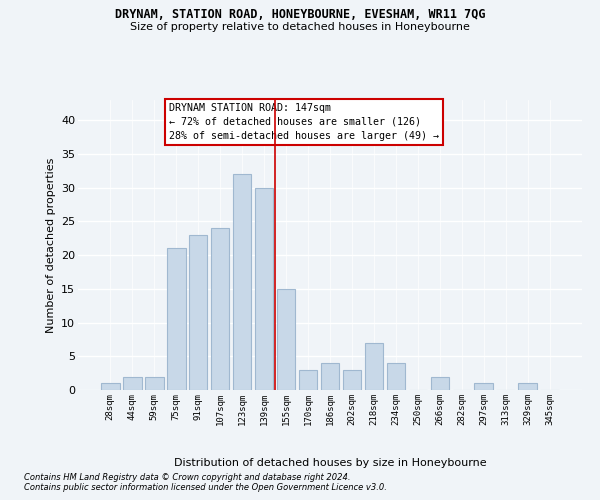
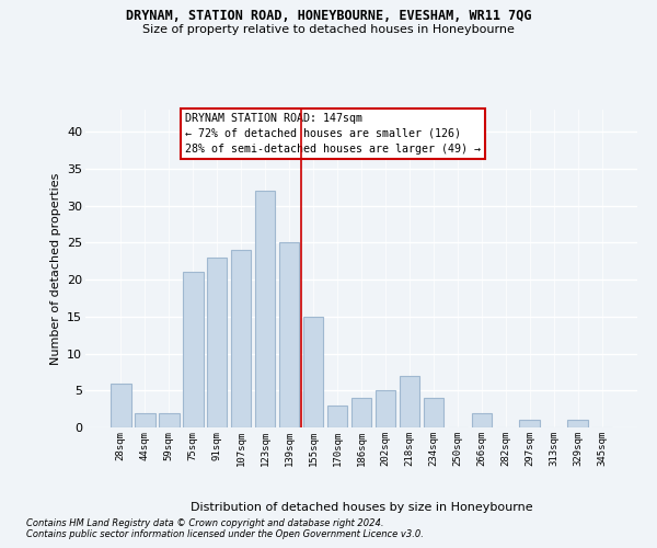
28sqm: 1 -> 6
139sqm: 30 -> 25
202sqm: 3 -> 5
